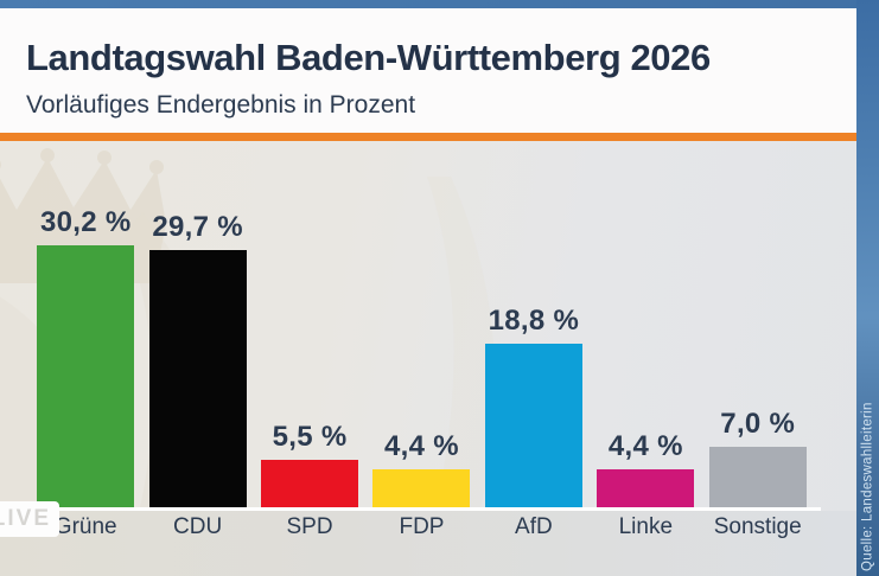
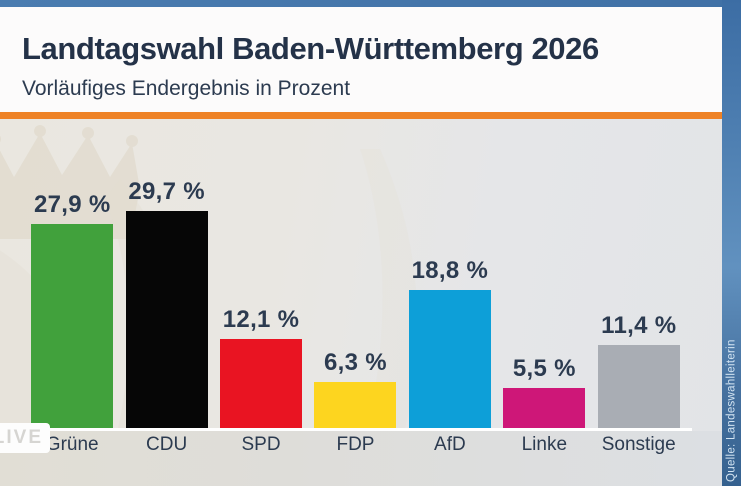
Grüne: 30,2 -> 27,9
SPD: 5,5 -> 12,1
FDP: 4,4 -> 6,3
Linke: 4,4 -> 5,5
Sonstige: 7,0 -> 11,4
